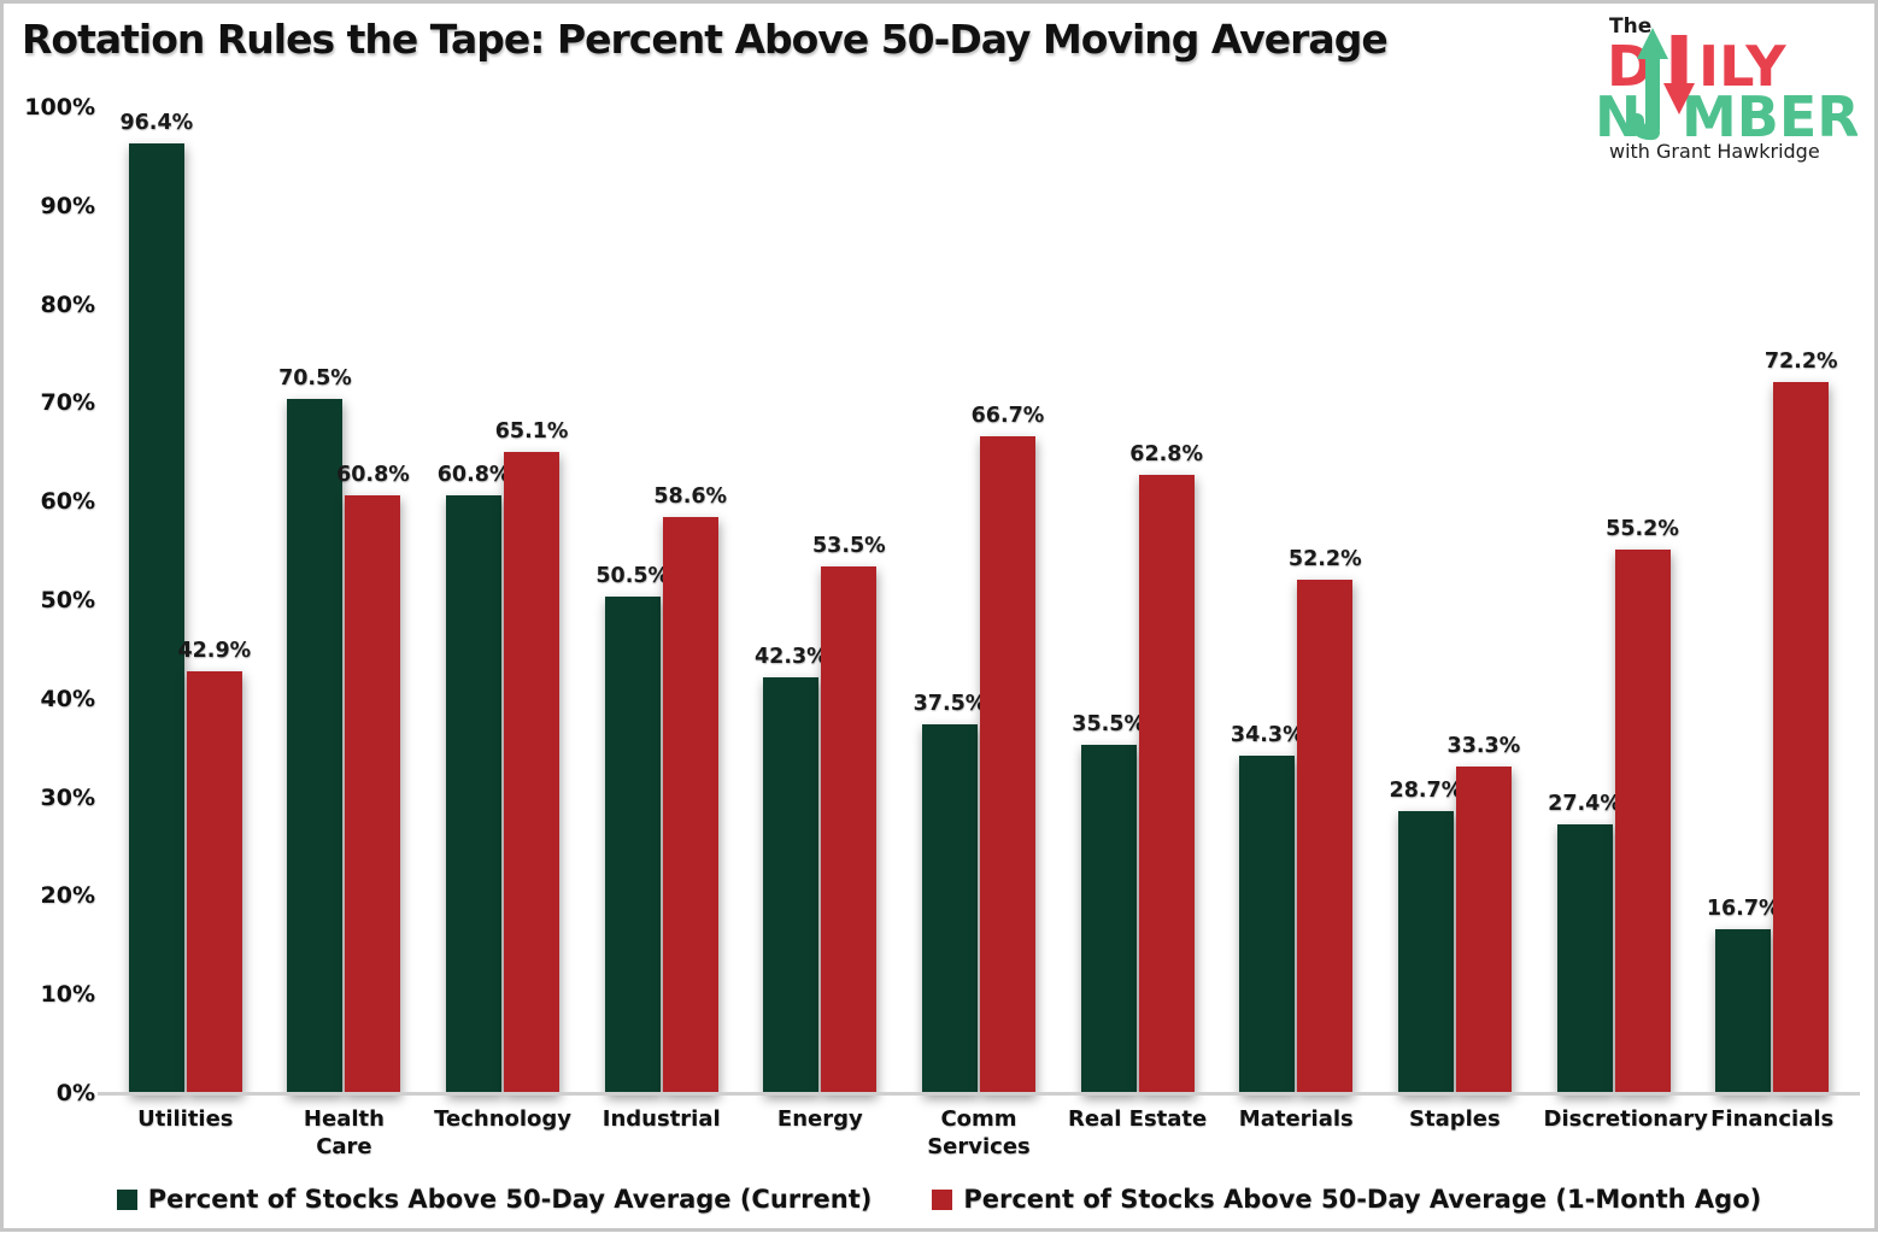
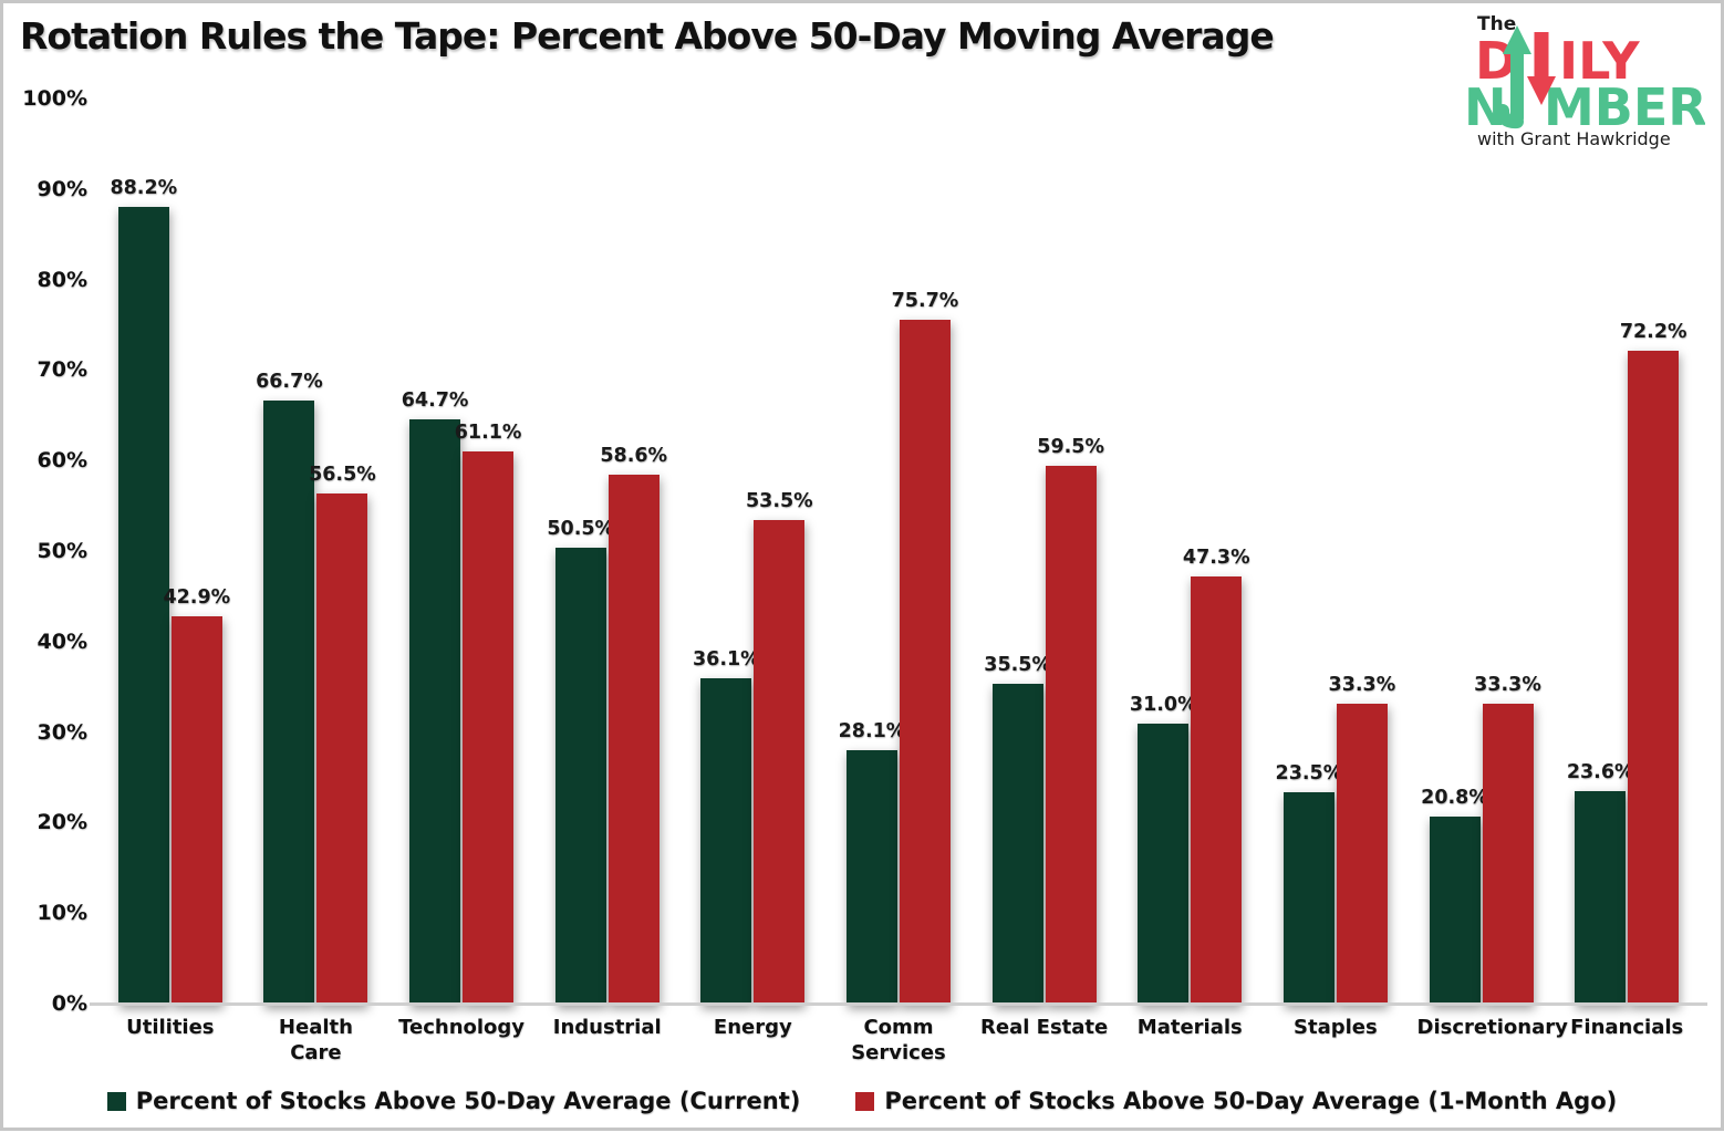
Percent of Stocks Above 50-Day Average (Current)/Utilities: 96.4% -> 88.2%
Percent of Stocks Above 50-Day Average (Current)/Health Care: 70.5% -> 66.7%
Percent of Stocks Above 50-Day Average (1-Month Ago)/Health Care: 60.8% -> 56.5%
Percent of Stocks Above 50-Day Average (Current)/Technology: 60.8% -> 64.7%
Percent of Stocks Above 50-Day Average (1-Month Ago)/Technology: 65.1% -> 61.1%
Percent of Stocks Above 50-Day Average (Current)/Energy: 42.3% -> 36.1%
Percent of Stocks Above 50-Day Average (Current)/Comm Services: 37.5% -> 28.1%
Percent of Stocks Above 50-Day Average (1-Month Ago)/Comm Services: 66.7% -> 75.7%
Percent of Stocks Above 50-Day Average (1-Month Ago)/Real Estate: 62.8% -> 59.5%
Percent of Stocks Above 50-Day Average (Current)/Materials: 34.3% -> 31.0%
Percent of Stocks Above 50-Day Average (1-Month Ago)/Materials: 52.2% -> 47.3%
Percent of Stocks Above 50-Day Average (Current)/Staples: 28.7% -> 23.5%
Percent of Stocks Above 50-Day Average (Current)/Discretionary: 27.4% -> 20.8%
Percent of Stocks Above 50-Day Average (1-Month Ago)/Discretionary: 55.2% -> 33.3%
Percent of Stocks Above 50-Day Average (Current)/Financials: 16.7% -> 23.6%
